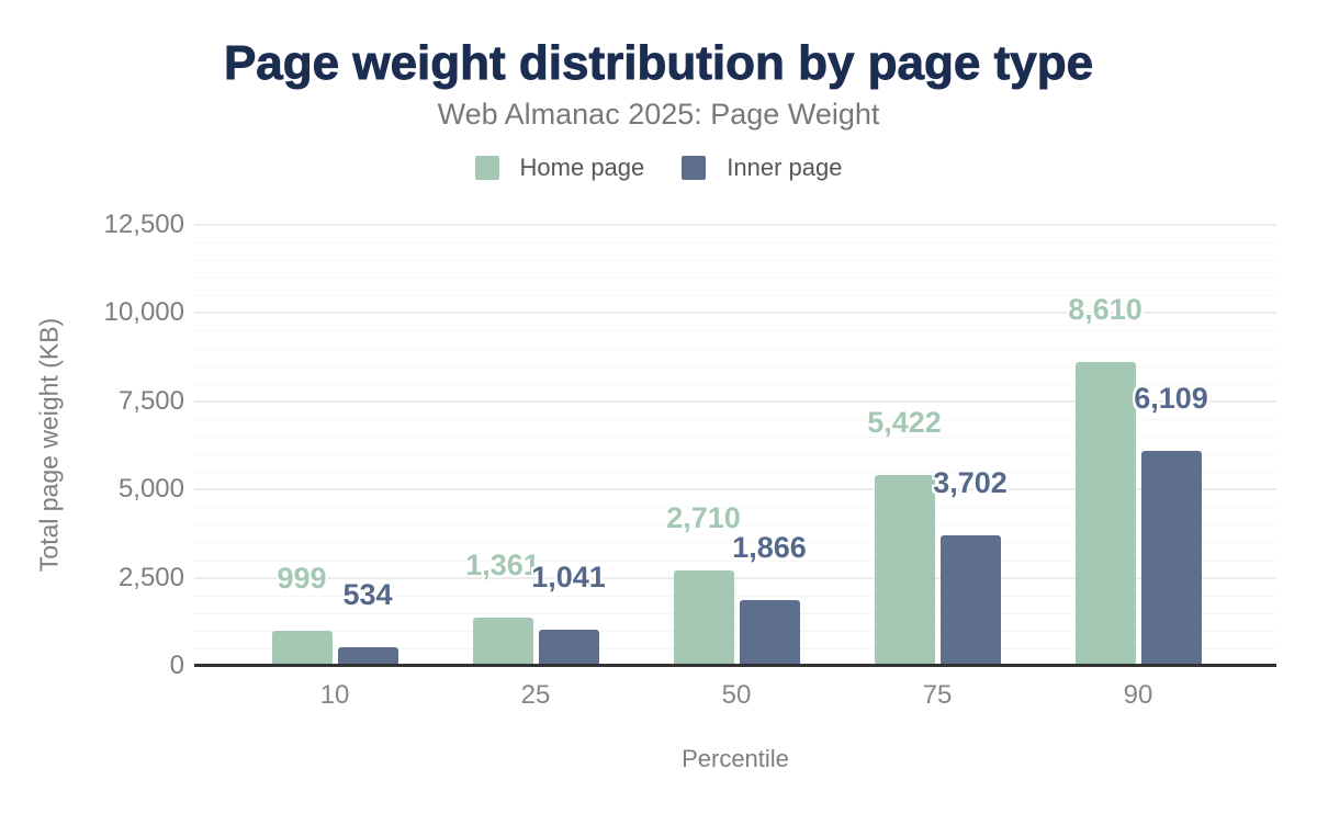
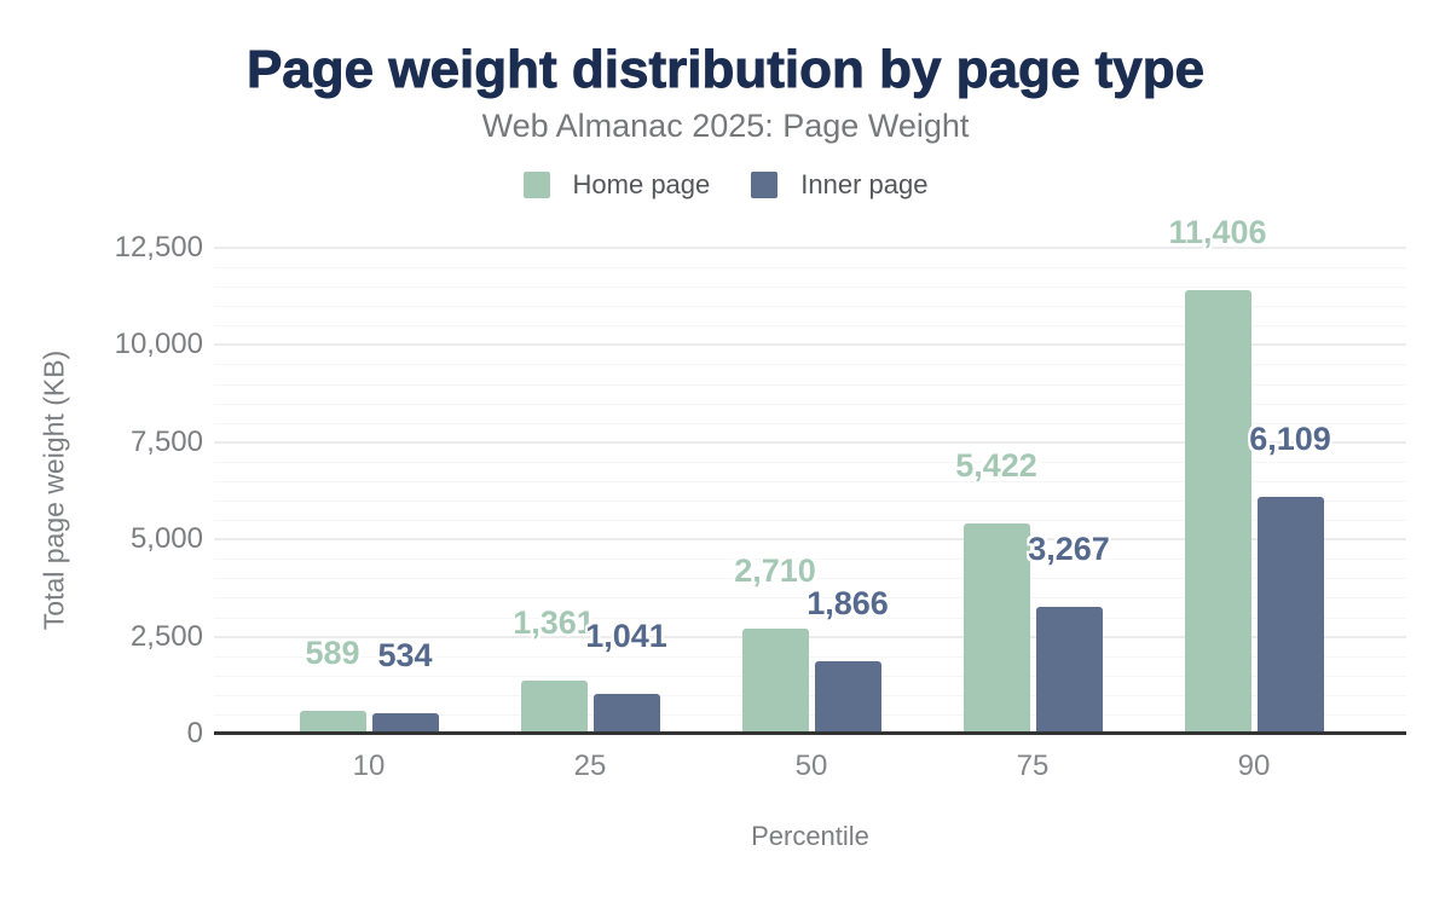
Home page/10: 999 -> 589
Inner page/75: 3,702 -> 3,267
Home page/90: 8,610 -> 11,406
